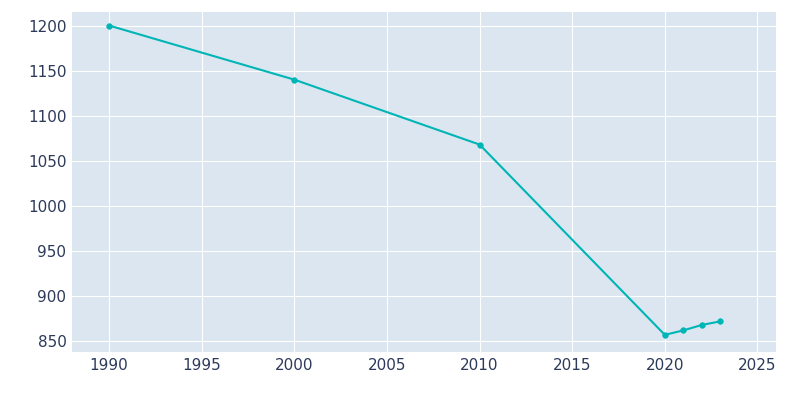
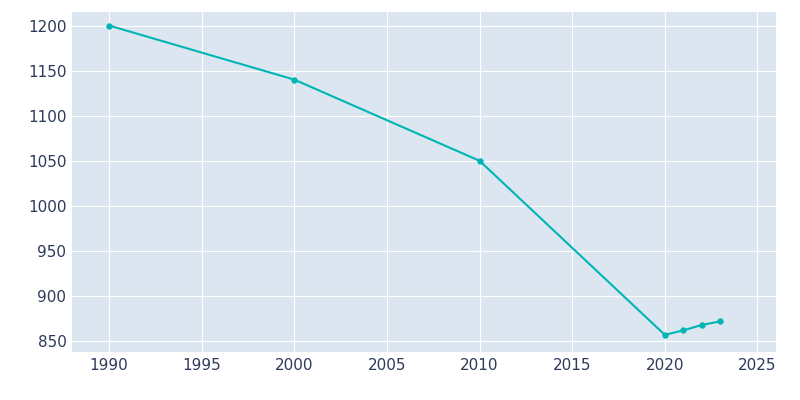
2010: 1068 -> 1050
